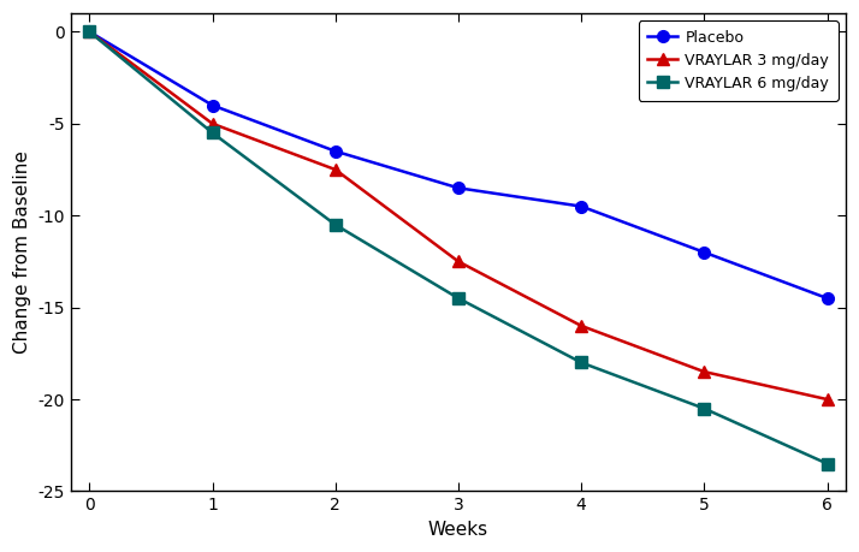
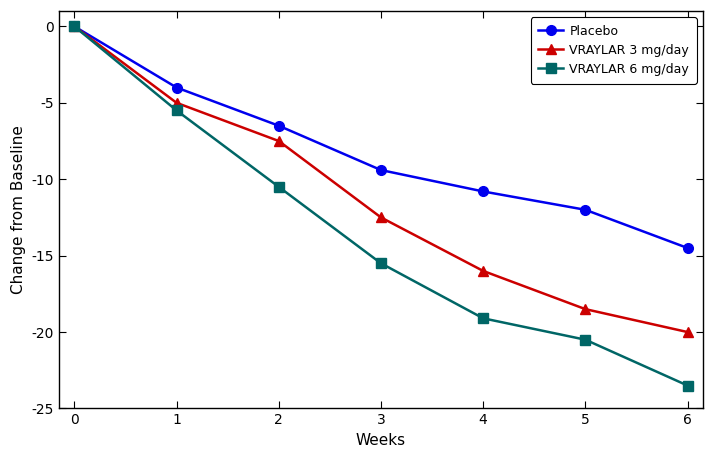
Placebo/3: -8.5 -> -9.4
VRAYLAR 6 mg/day/3: -14.5 -> -15.5
Placebo/4: -9.5 -> -10.8
VRAYLAR 6 mg/day/4: -18.0 -> -19.1
